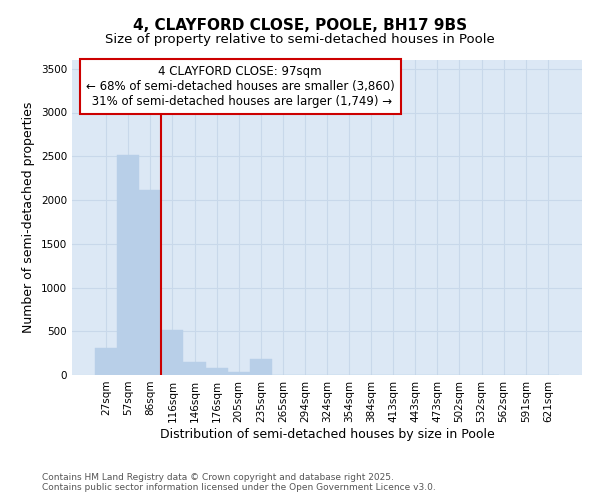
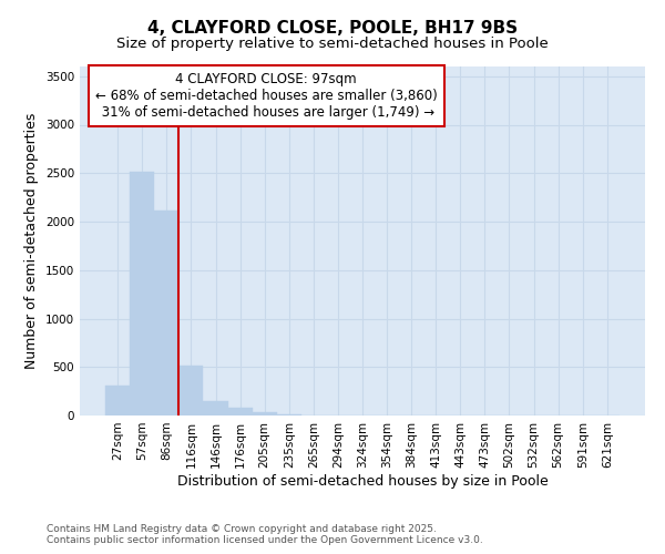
235sqm: 180 -> 10
